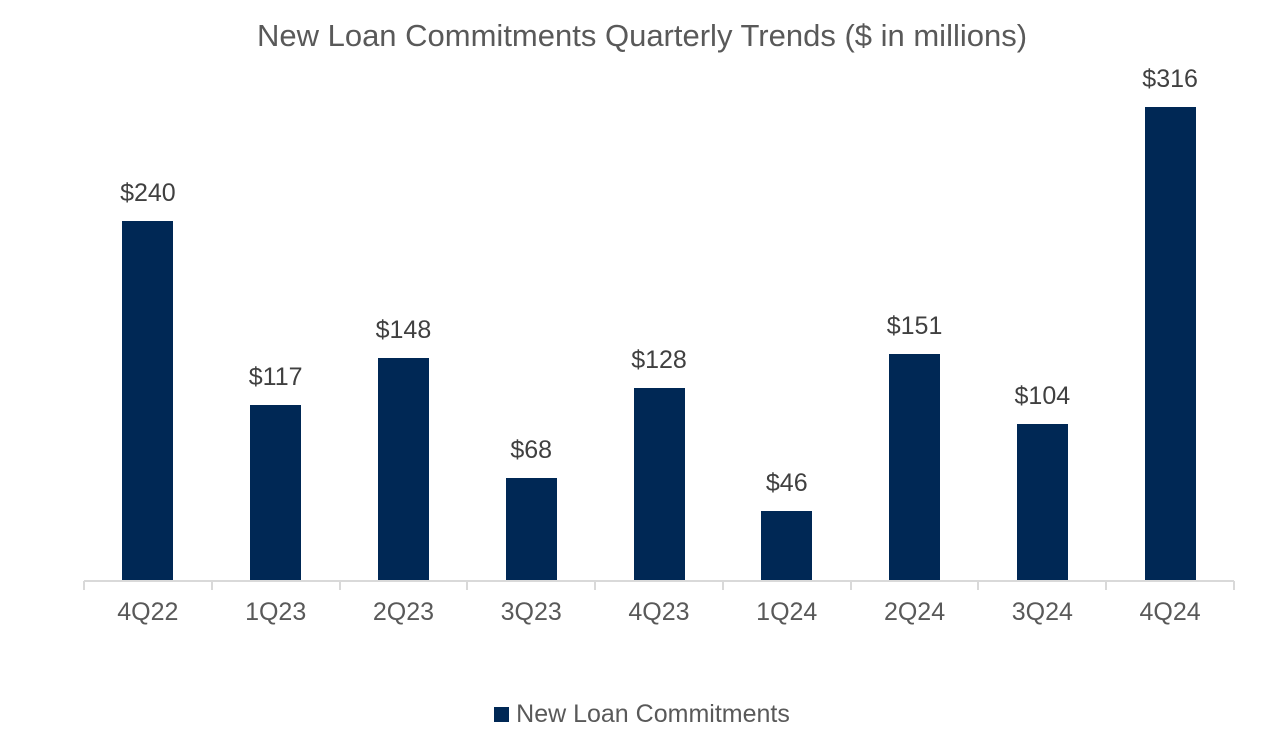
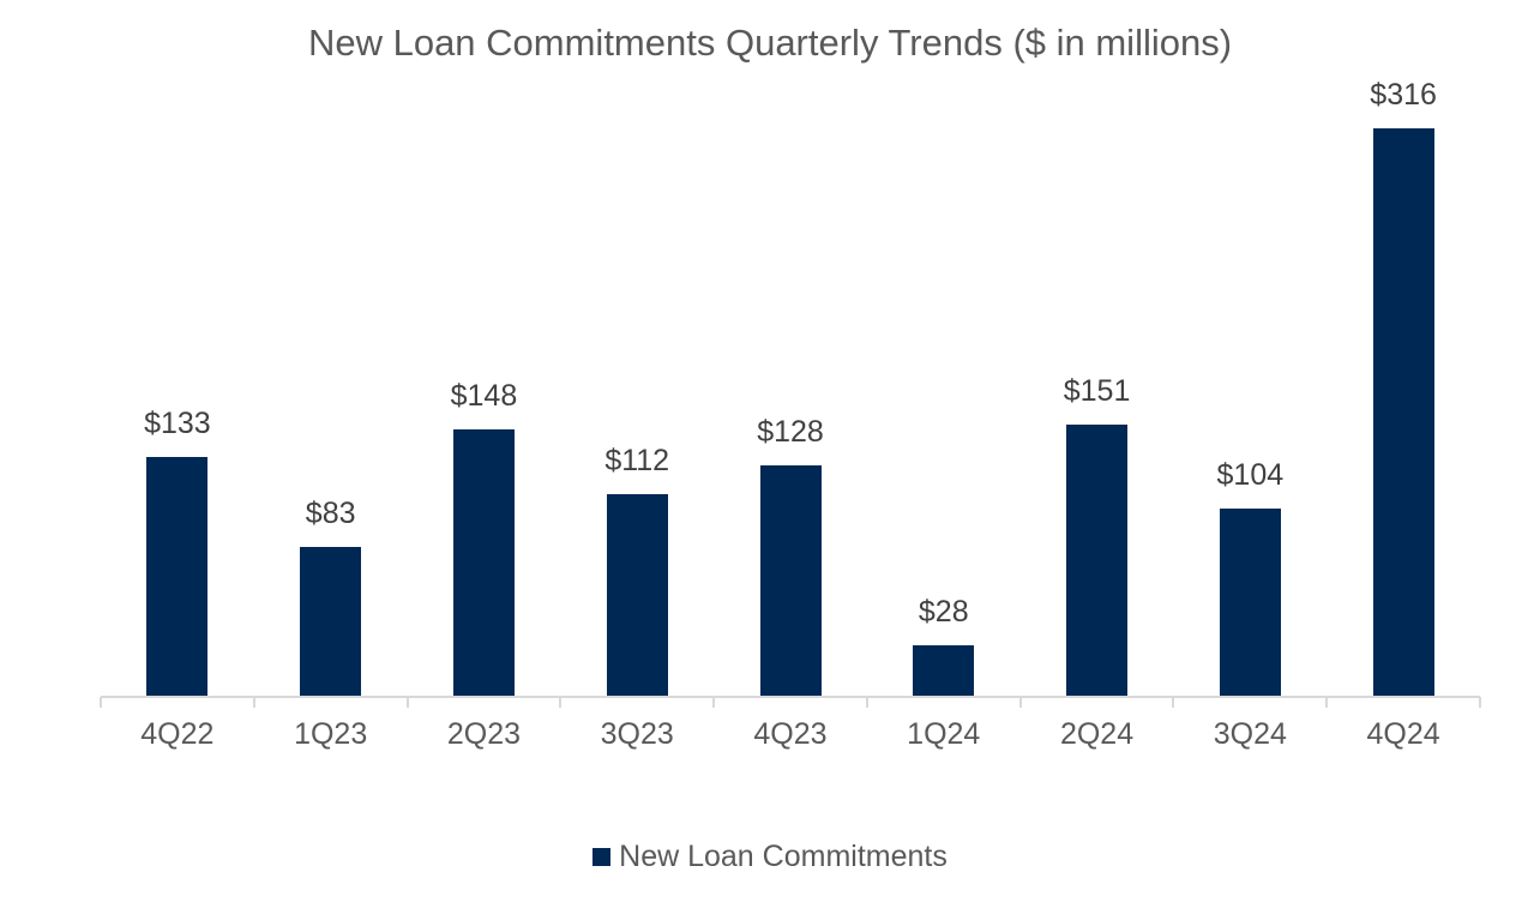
4Q22: $240 -> $133
1Q23: $117 -> $83
3Q23: $68 -> $112
1Q24: $46 -> $28
